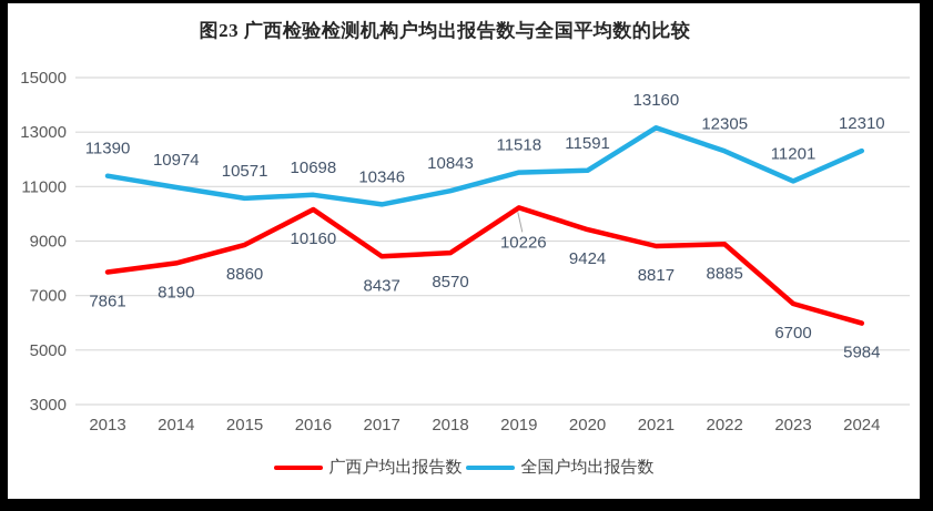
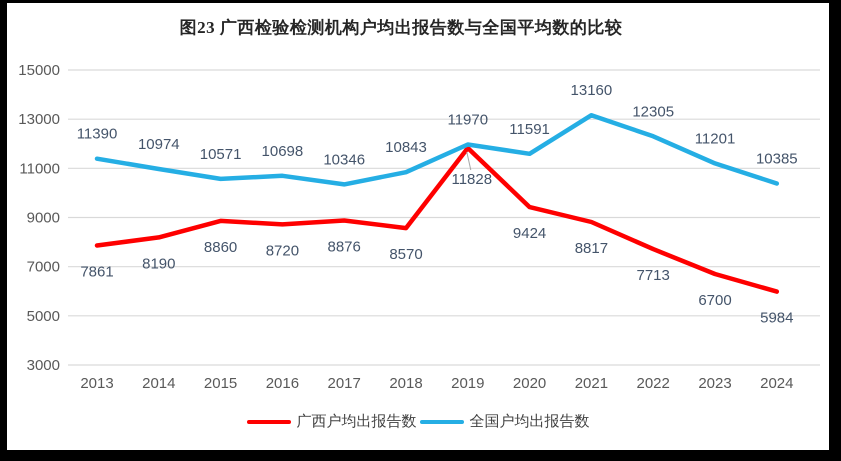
广西户均出报告数/2016: 10160 -> 8720
广西户均出报告数/2017: 8437 -> 8876
广西户均出报告数/2019: 10226 -> 11828
全国户均出报告数/2019: 11518 -> 11970
广西户均出报告数/2022: 8885 -> 7713
全国户均出报告数/2024: 12310 -> 10385
